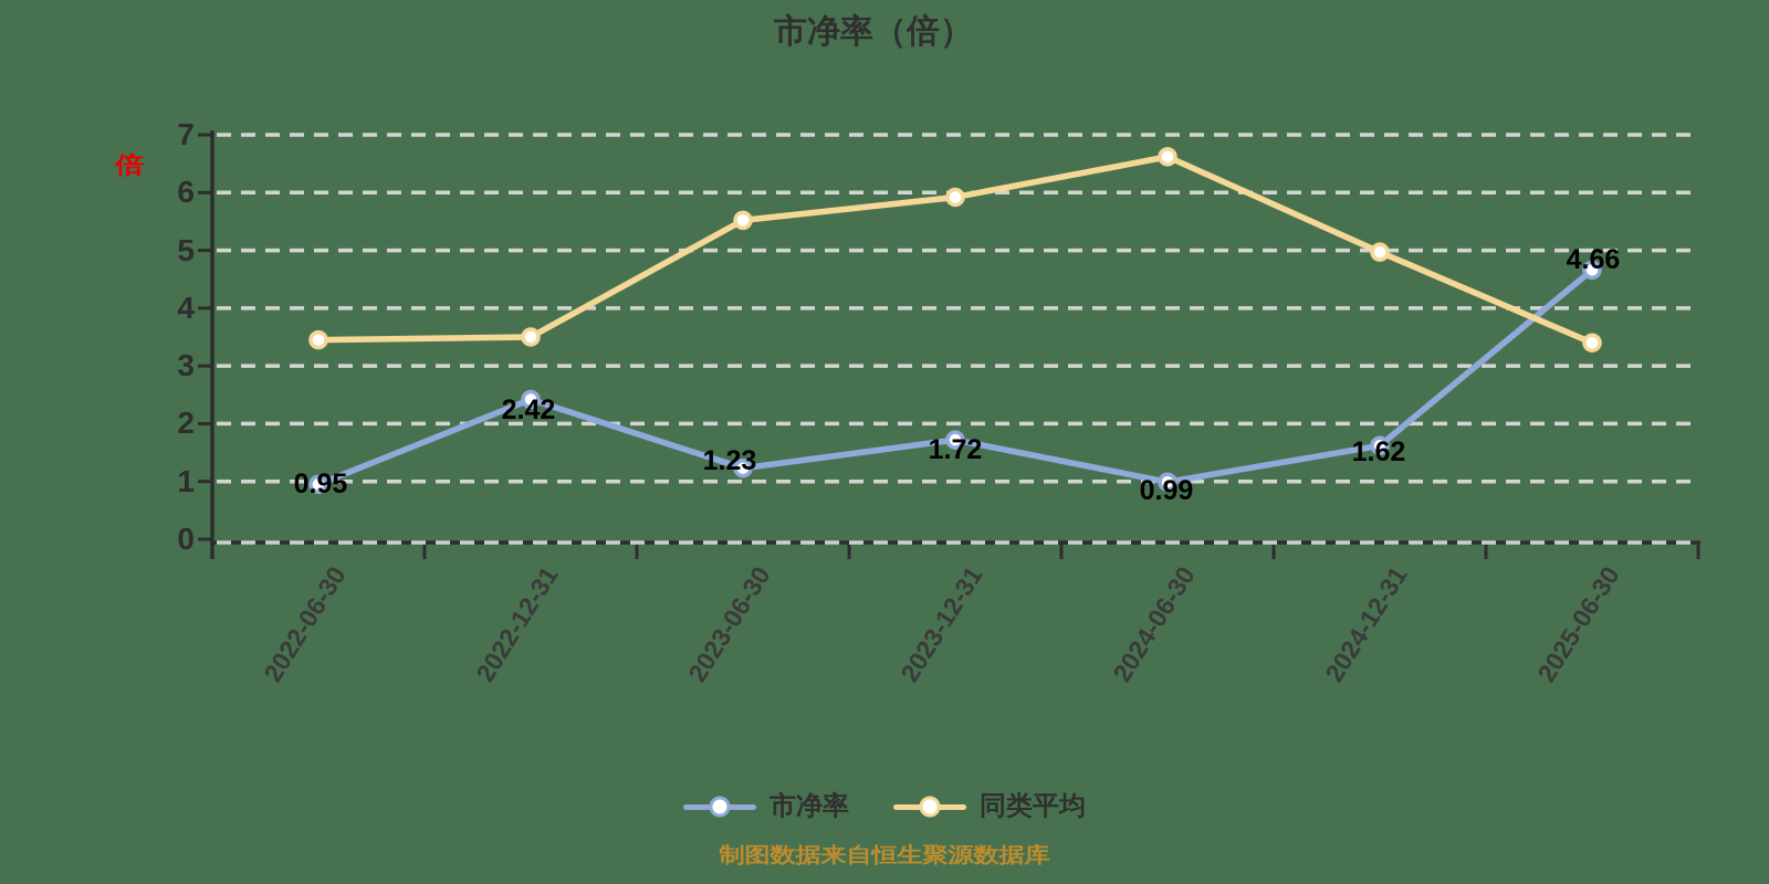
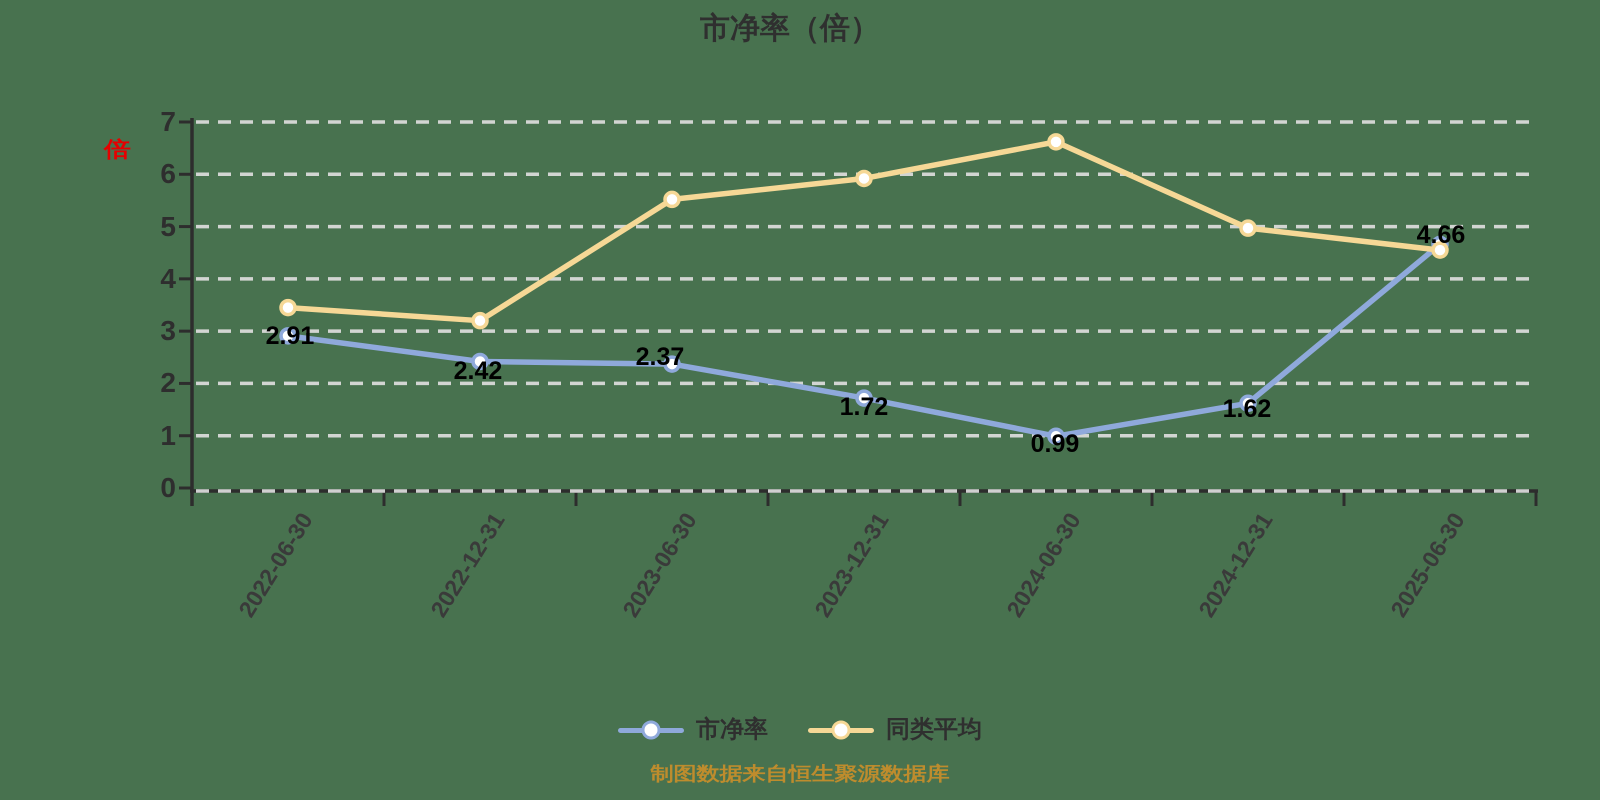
市净率/2022-06-30: 0.95 -> 2.91
同类平均/2022-12-31: 3.5 -> 3.2
市净率/2023-06-30: 1.23 -> 2.37
同类平均/2025-06-30: 3.4 -> 4.5
